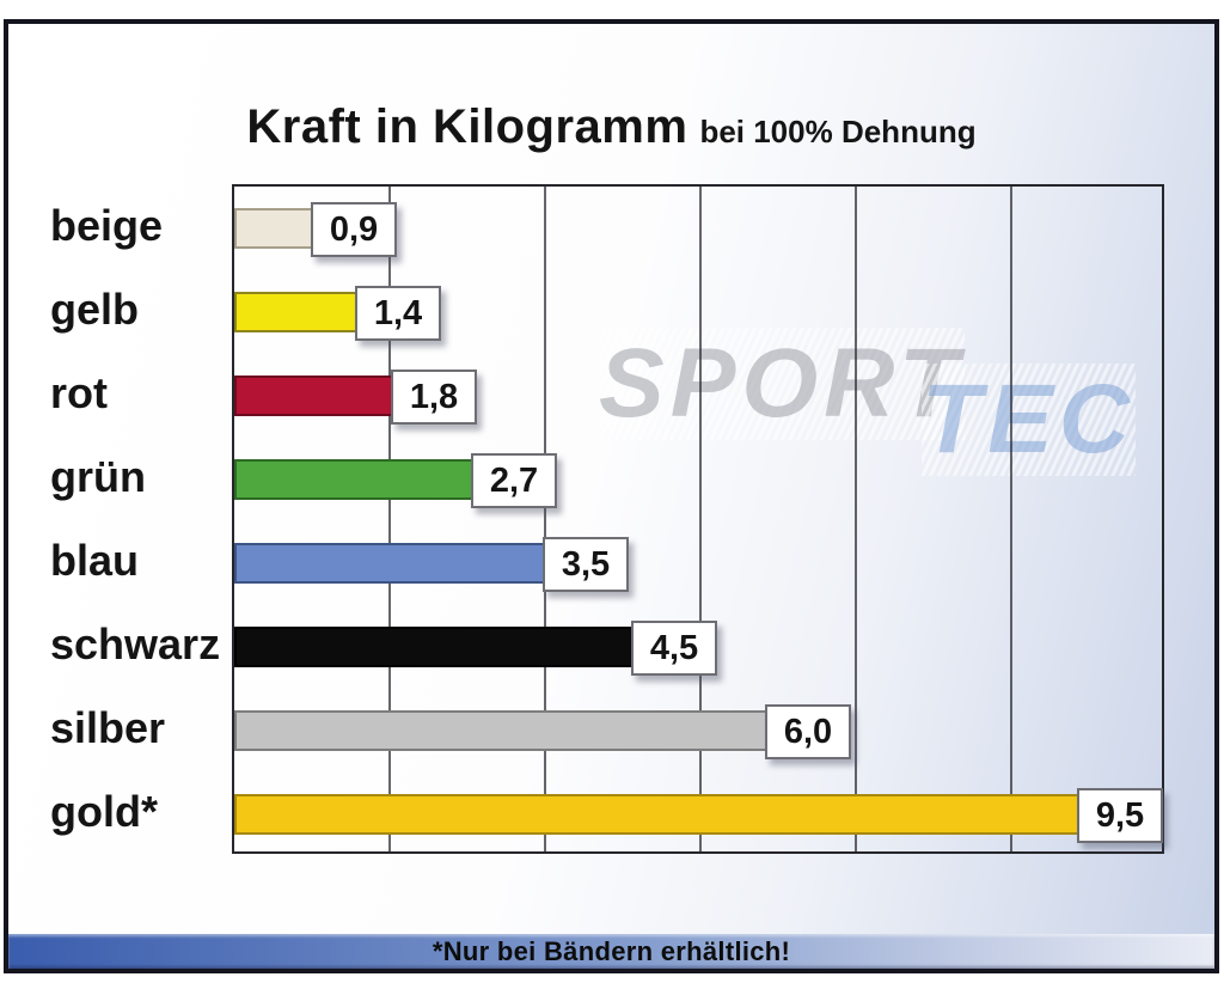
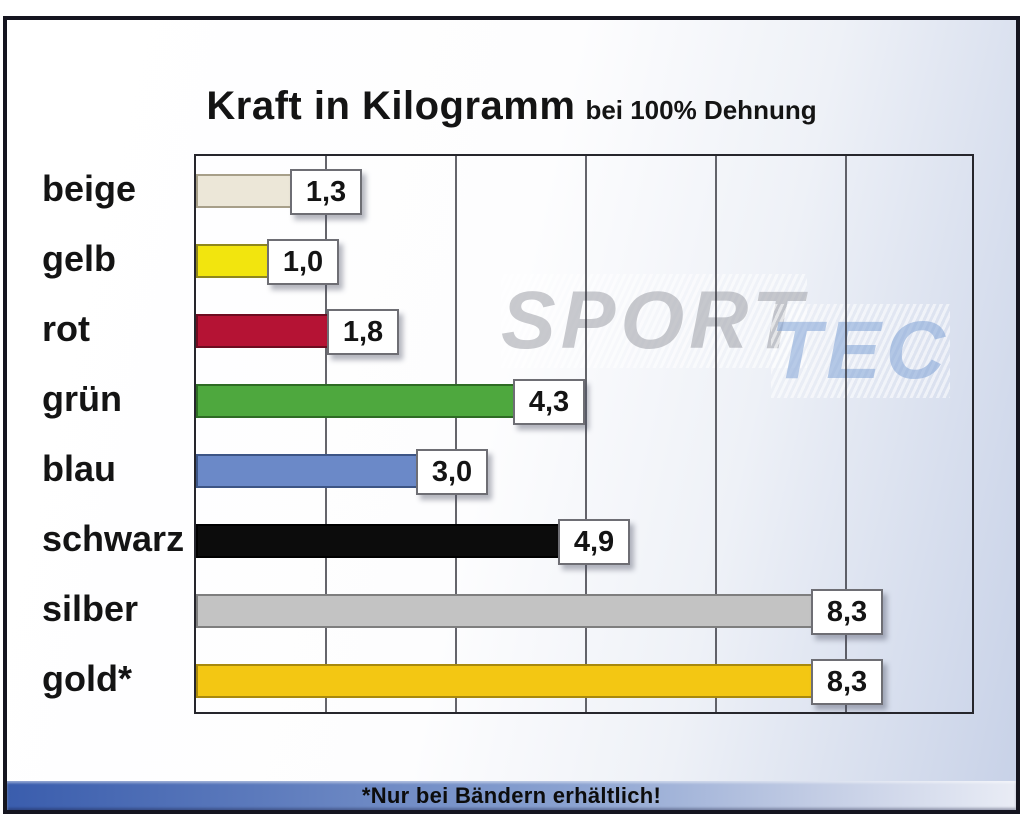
beige: 0,9 -> 1,3
gelb: 1,4 -> 1,0
grün: 2,7 -> 4,3
blau: 3,5 -> 3,0
schwarz: 4,5 -> 4,9
silber: 6,0 -> 8,3
gold*: 9,5 -> 8,3
